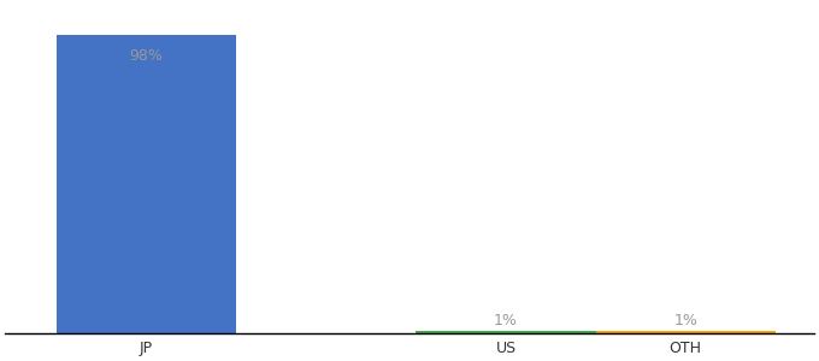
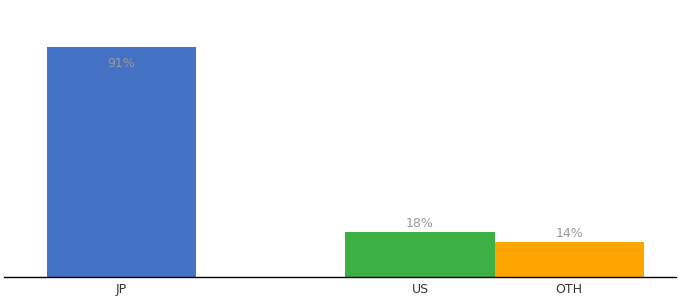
JP: 98% -> 91%
US: 1% -> 18%
OTH: 1% -> 14%
